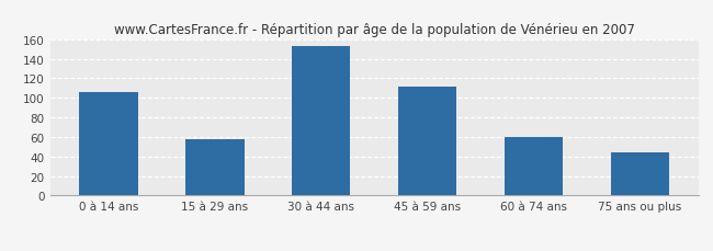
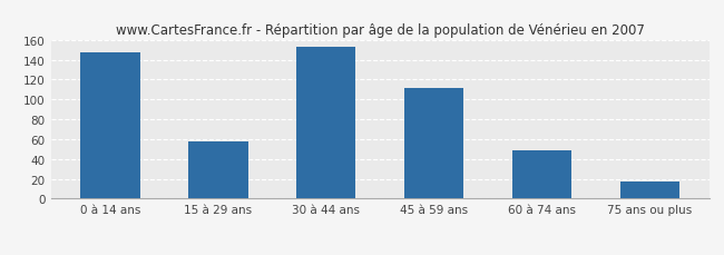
0 à 14 ans: 106 -> 147
60 à 74 ans: 60 -> 49
75 ans ou plus: 44 -> 17
